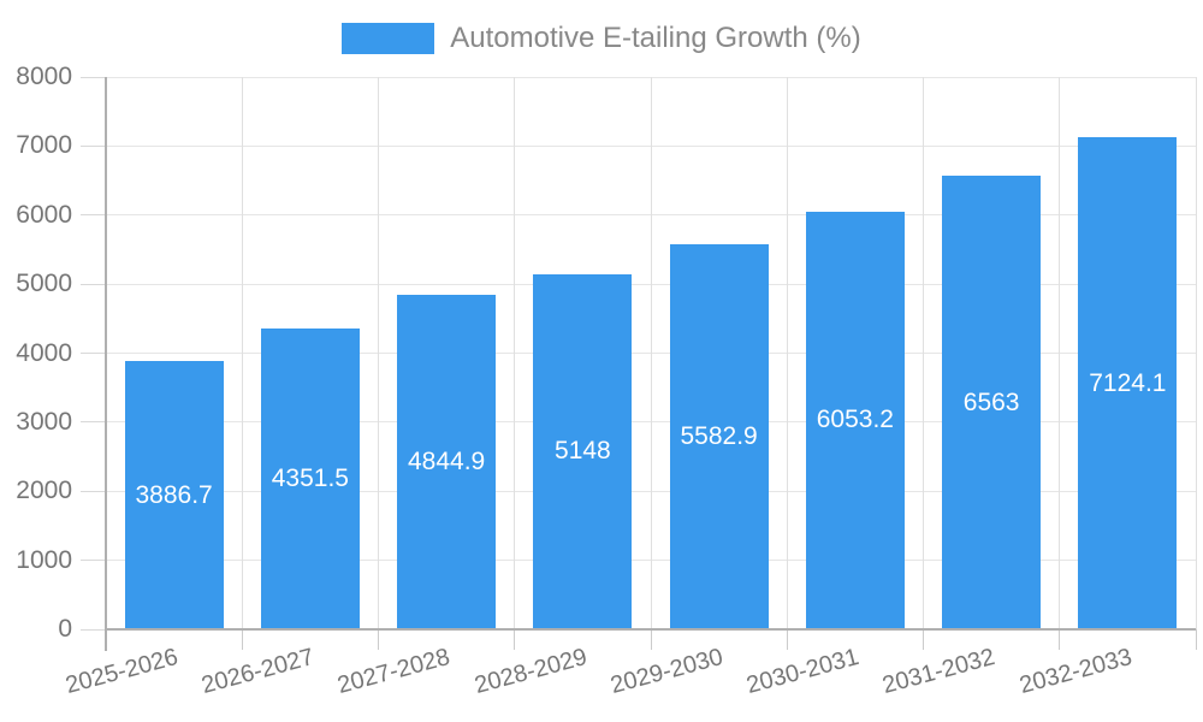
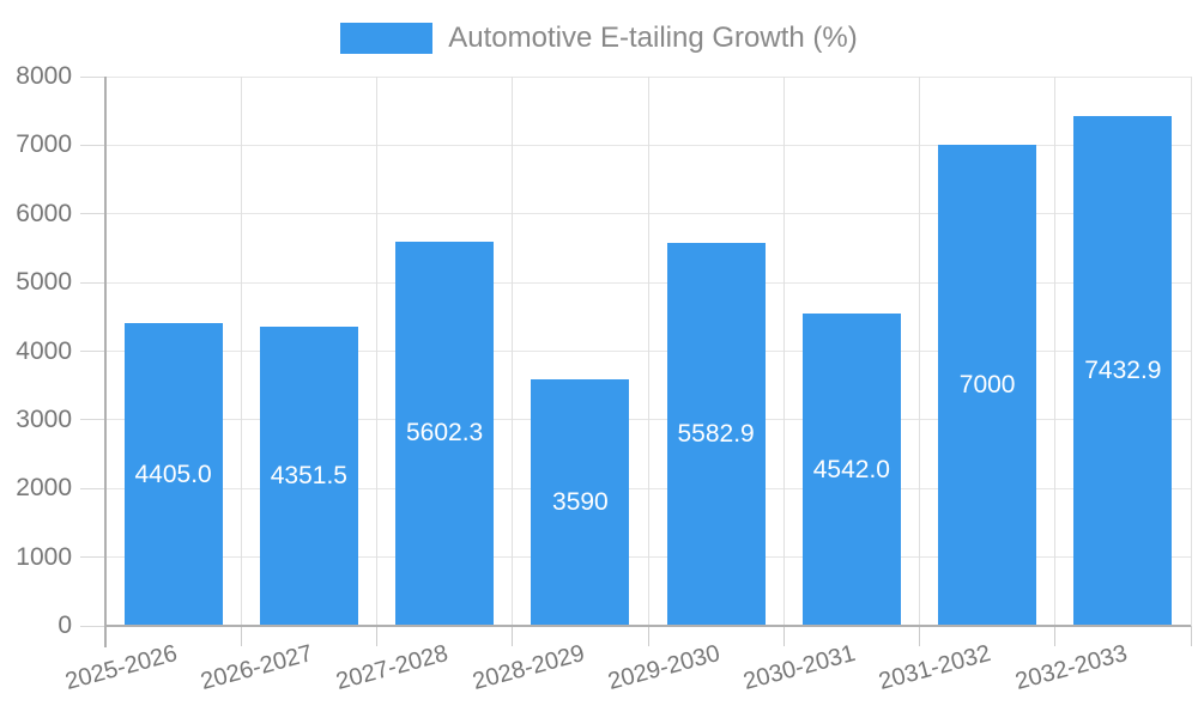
2025-2026: 3886.7 -> 4405.0
2027-2028: 4844.9 -> 5602.3
2028-2029: 5148 -> 3590
2030-2031: 6053.2 -> 4542.0
2031-2032: 6563 -> 7000
2032-2033: 7124.1 -> 7432.9
